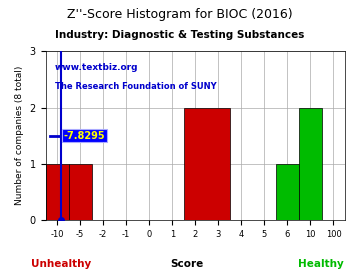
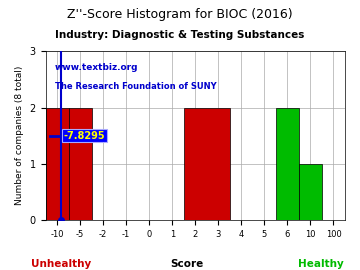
-10: 1 -> 2
-5: 1 -> 2
6: 1 -> 2
10: 2 -> 1
